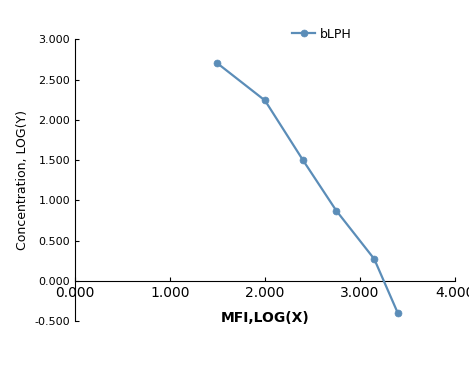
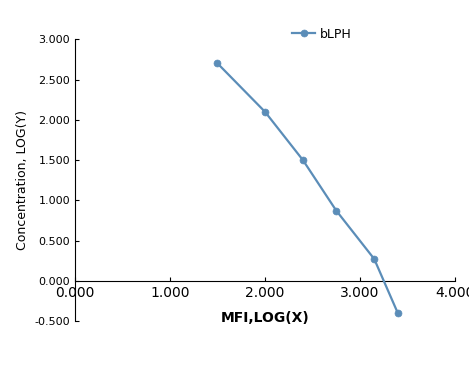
2.000: 2.24 -> 2.10
